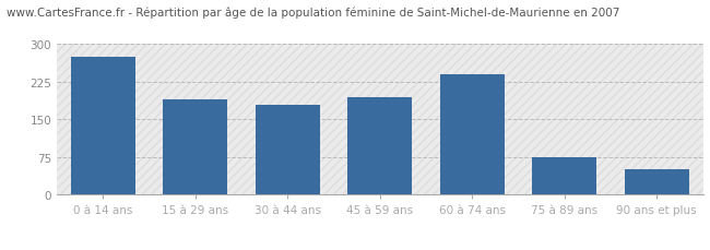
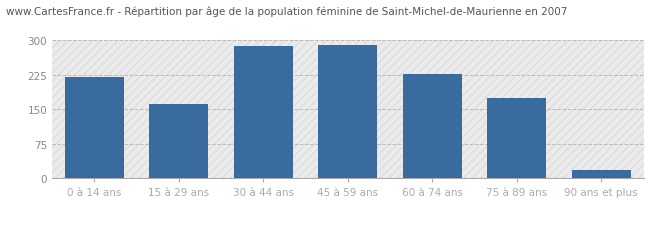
0 à 14 ans: 275 -> 220
15 à 29 ans: 190 -> 162
30 à 44 ans: 180 -> 288
45 à 59 ans: 195 -> 291
60 à 74 ans: 240 -> 226
75 à 89 ans: 75 -> 174
90 ans et plus: 50 -> 18
